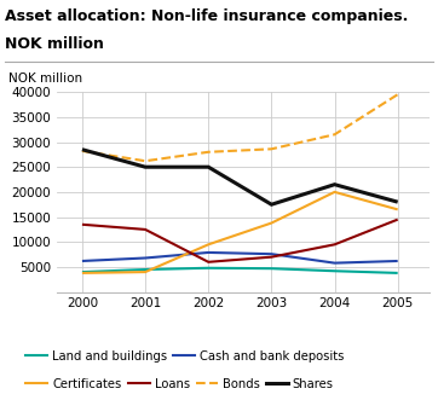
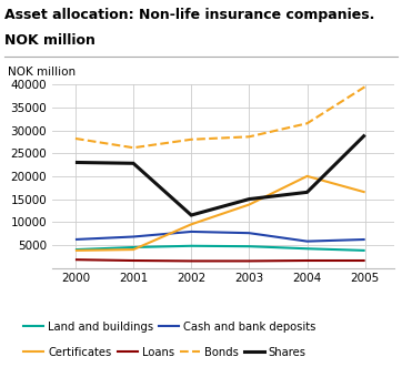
Loans/2000: 13500 -> 1800
Shares/2000: 28500 -> 23000
Loans/2001: 12500 -> 1600
Shares/2001: 25000 -> 22800
Loans/2002: 6000 -> 1500
Shares/2002: 25000 -> 11500
Loans/2003: 7000 -> 1500
Shares/2003: 17500 -> 15000
Loans/2004: 9500 -> 1600
Shares/2004: 21500 -> 16500
Loans/2005: 14500 -> 1600
Shares/2005: 18000 -> 29000
